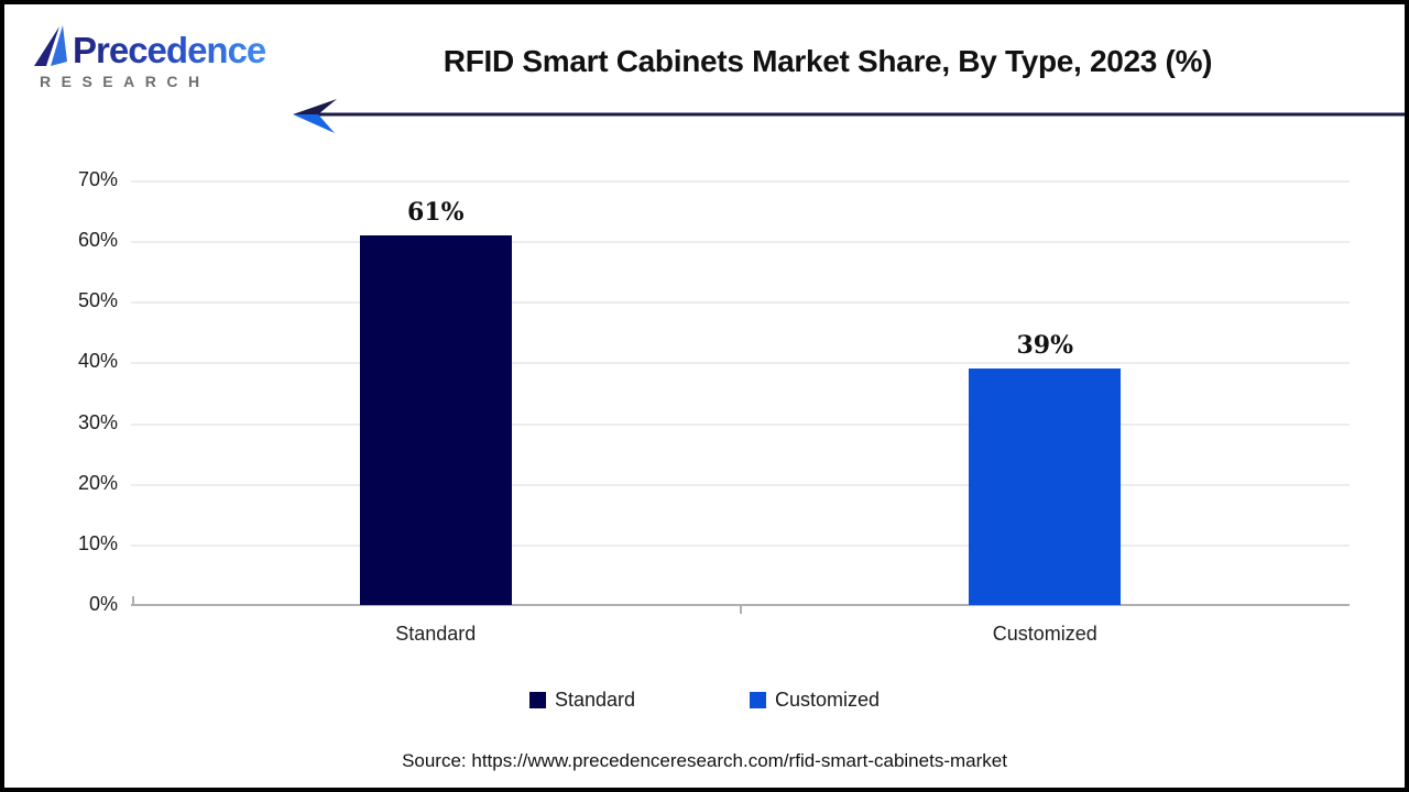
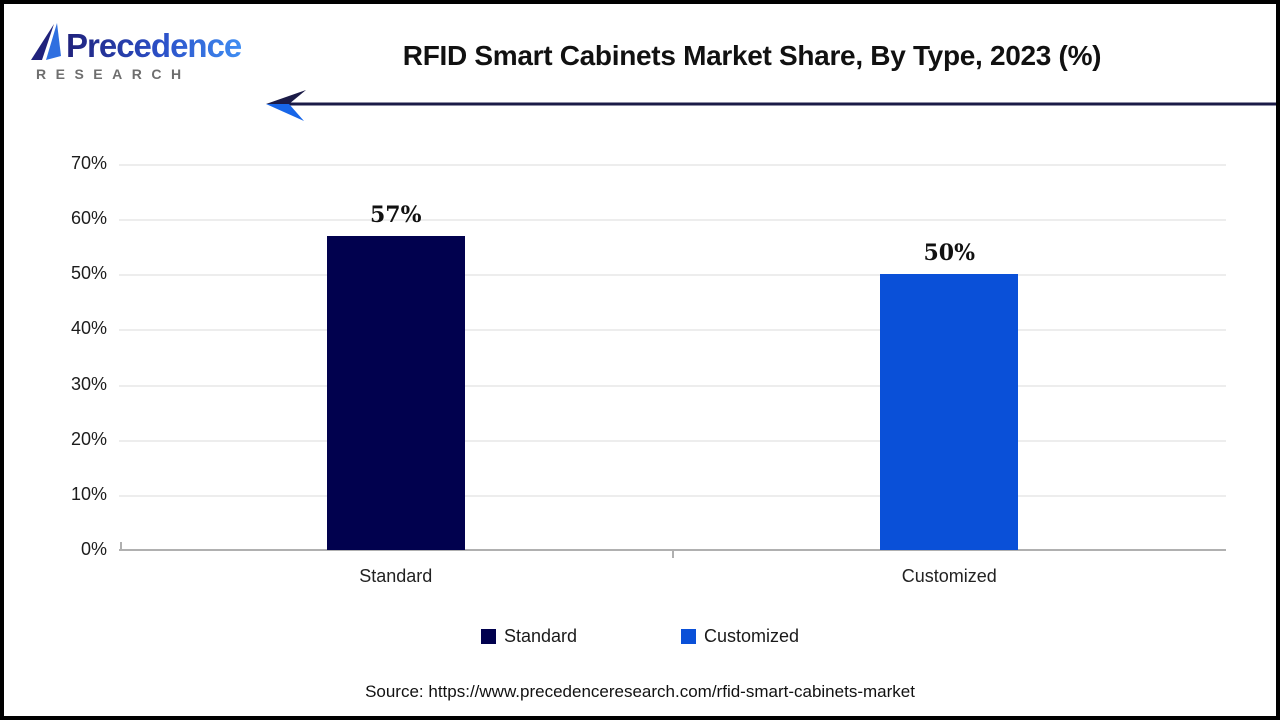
Standard: 61% -> 57%
Customized: 39% -> 50%
